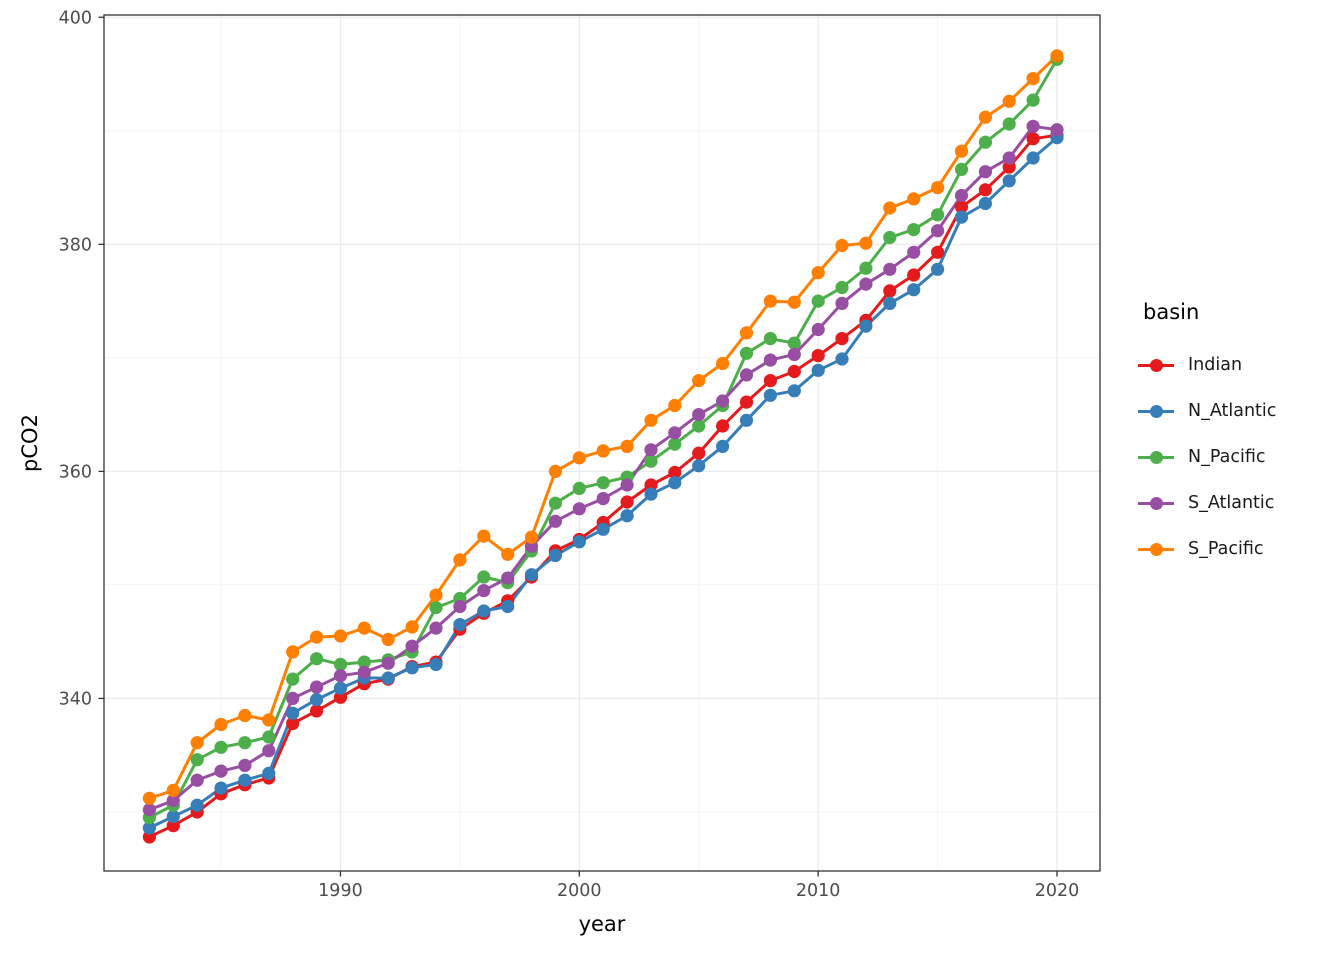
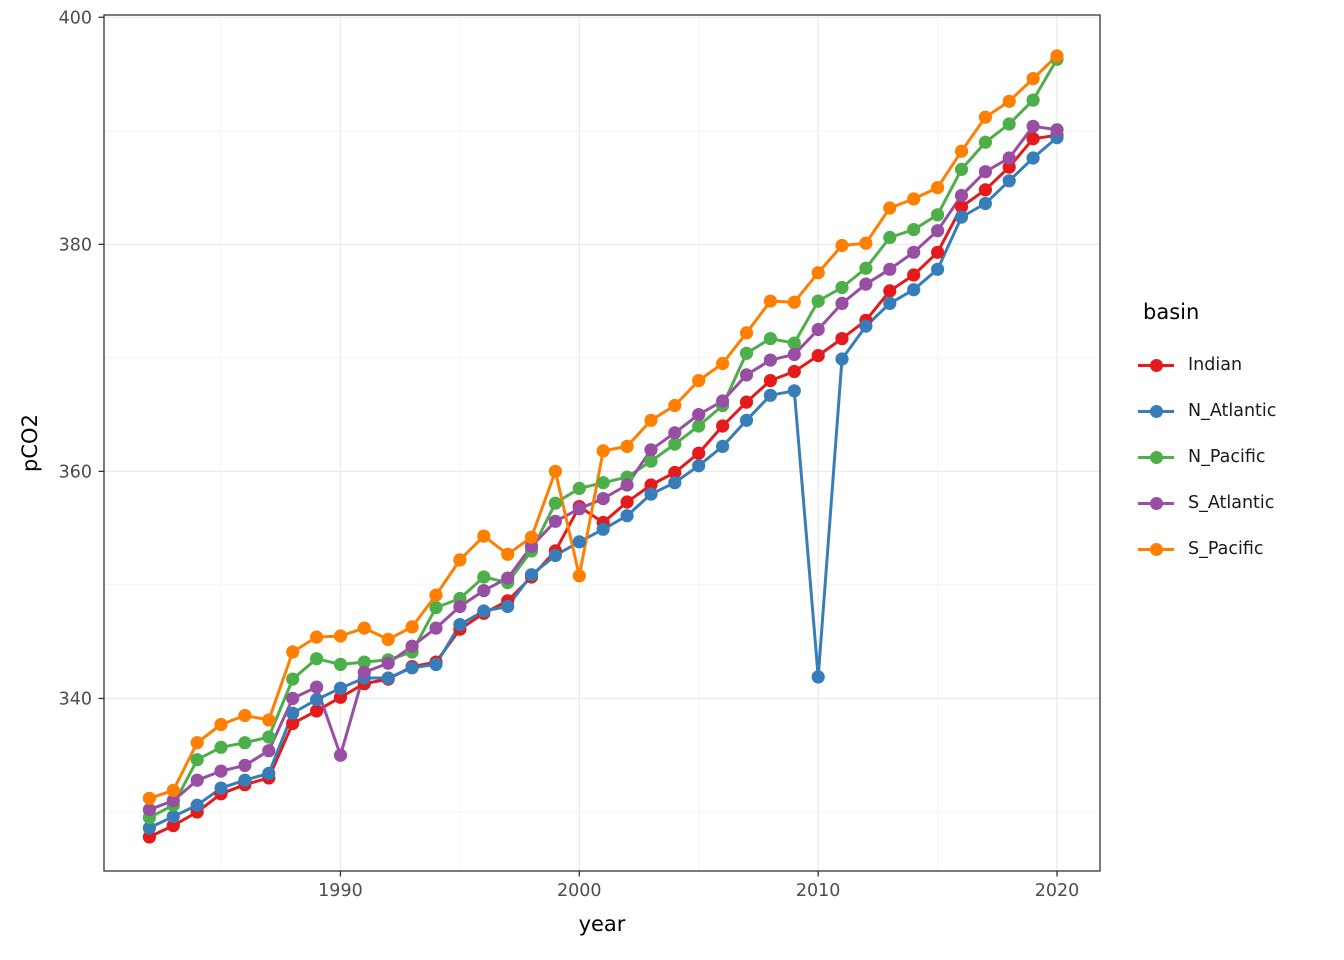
S_Atlantic/1990: 342.0 -> 335.0
Indian/2000: 354.0 -> 356.9
S_Pacific/2000: 361.2 -> 350.8
N_Atlantic/2010: 368.9 -> 341.9
